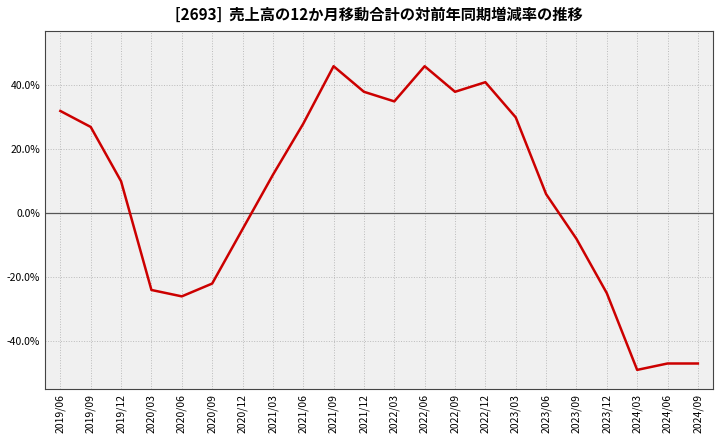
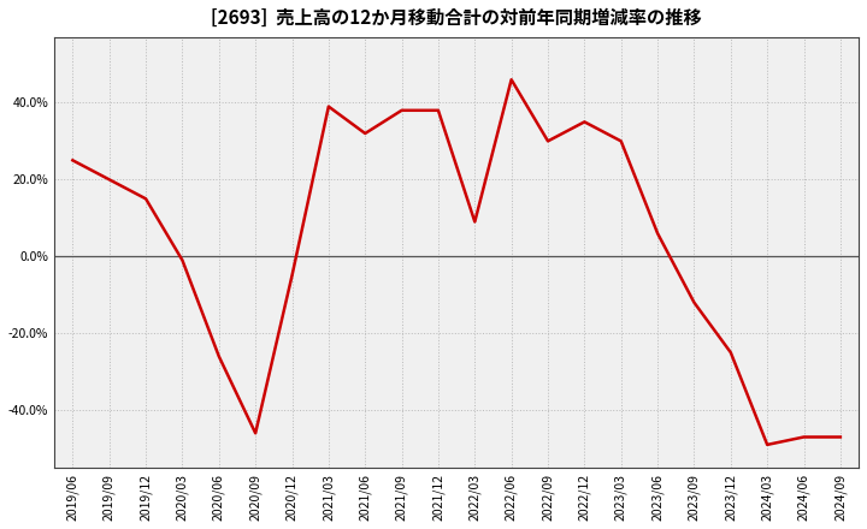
2019/06: 32% -> 25%
2019/09: 27% -> 20%
2019/12: 10% -> 15%
2020/03: -24% -> -1%
2020/09: -22% -> -46%
2021/03: 12% -> 39%
2021/06: 28% -> 32%
2021/09: 46% -> 38%
2022/03: 35% -> 9%
2022/09: 38% -> 30%
2022/12: 41% -> 35%
2023/09: -8% -> -12%
